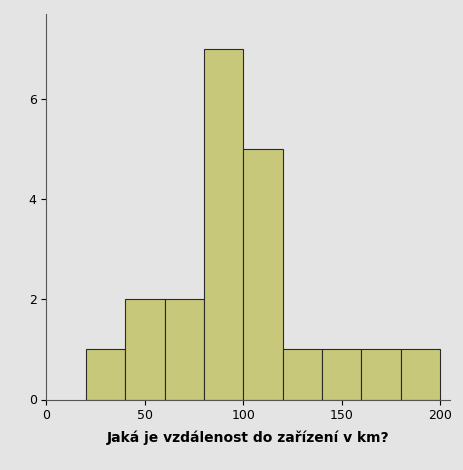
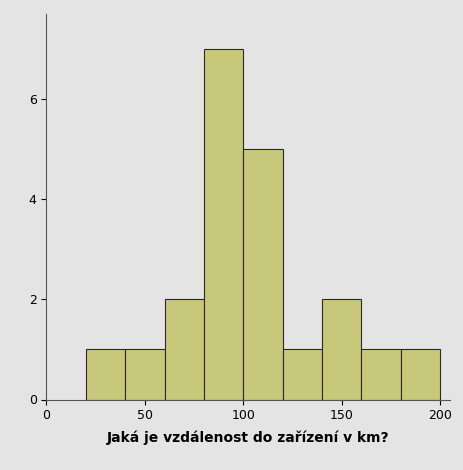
50: 2 -> 1
150: 1 -> 2
